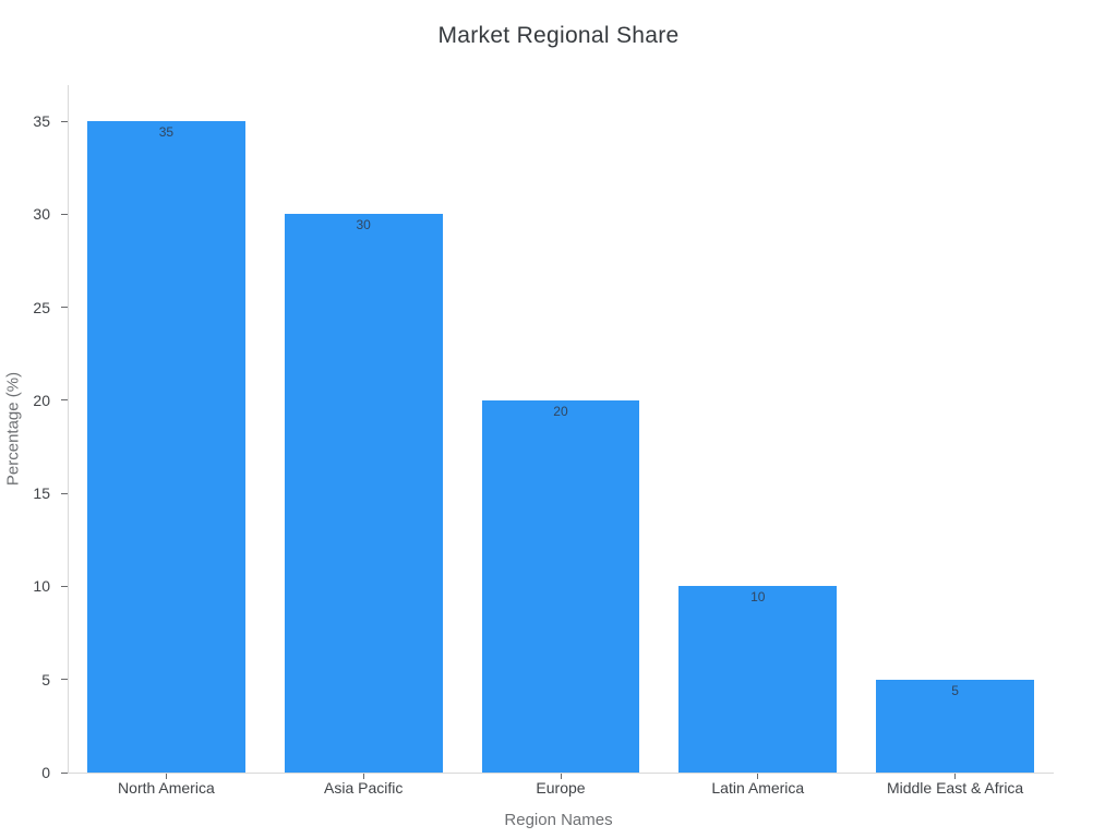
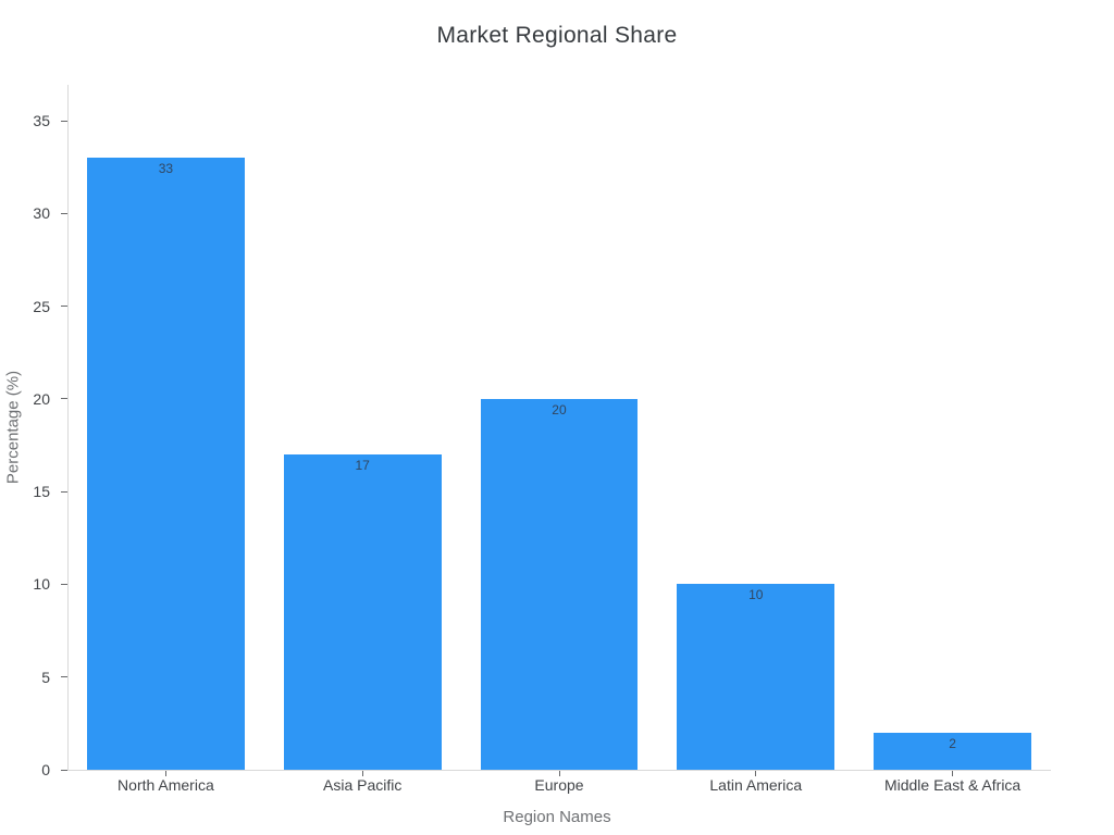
North America: 35 -> 33
Asia Pacific: 30 -> 17
Middle East & Africa: 5 -> 2
